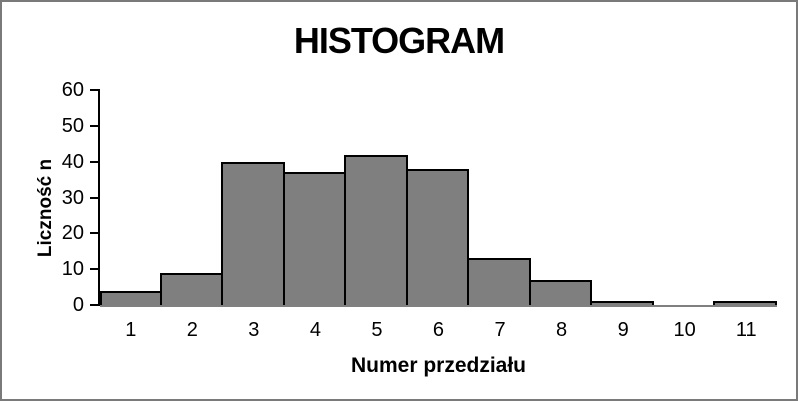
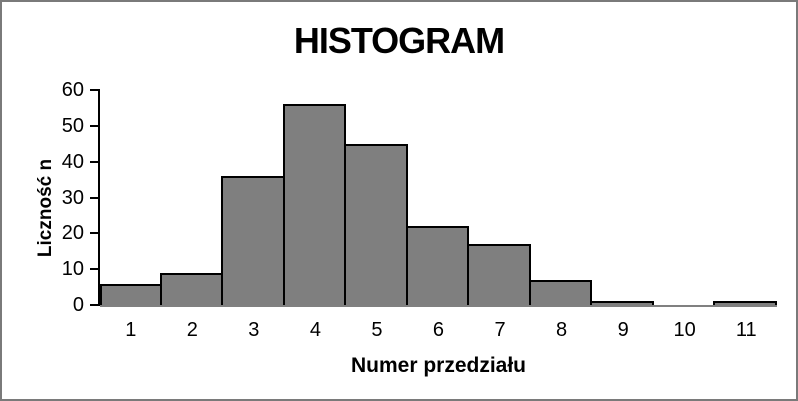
1: 4 -> 6
3: 40 -> 36
4: 37 -> 56
5: 42 -> 45
6: 38 -> 22
7: 13 -> 17
